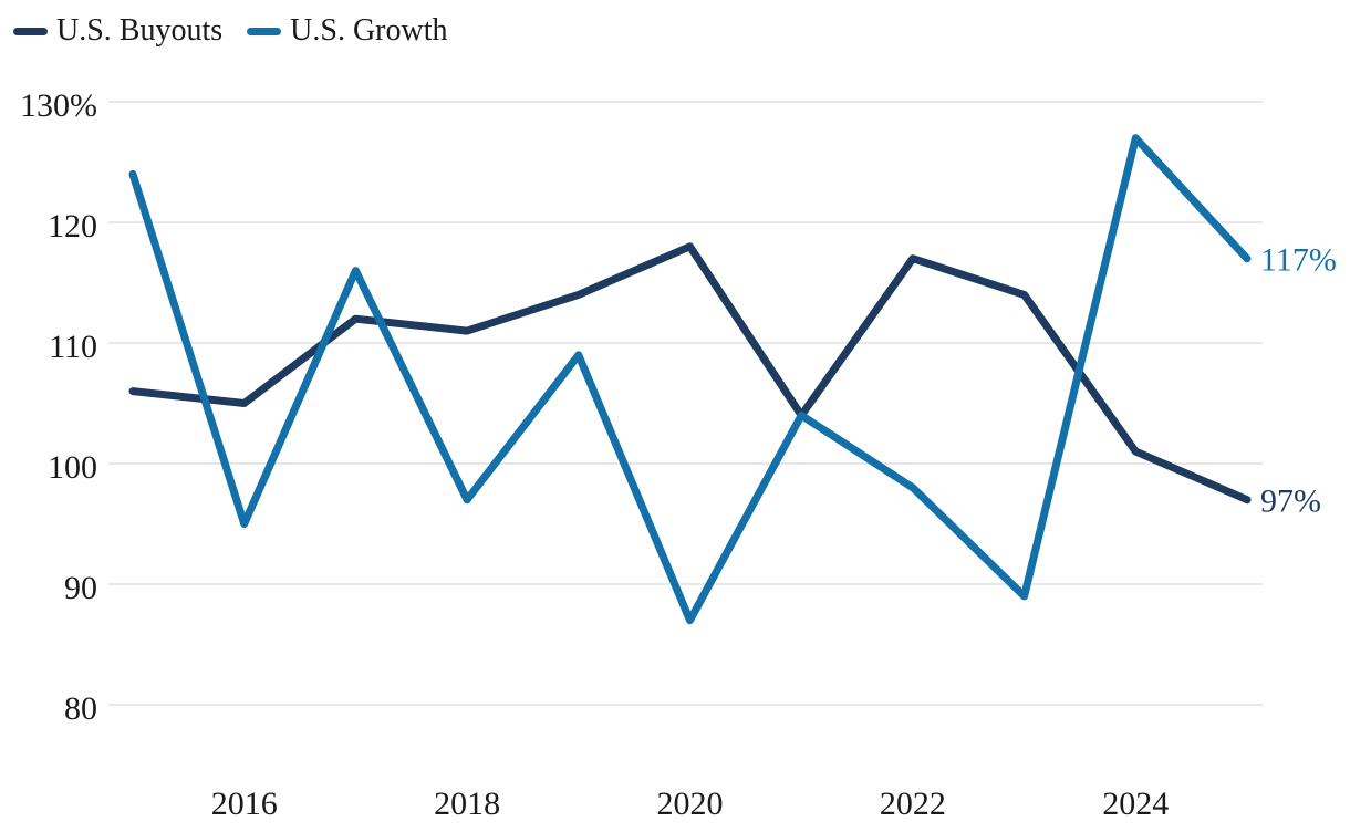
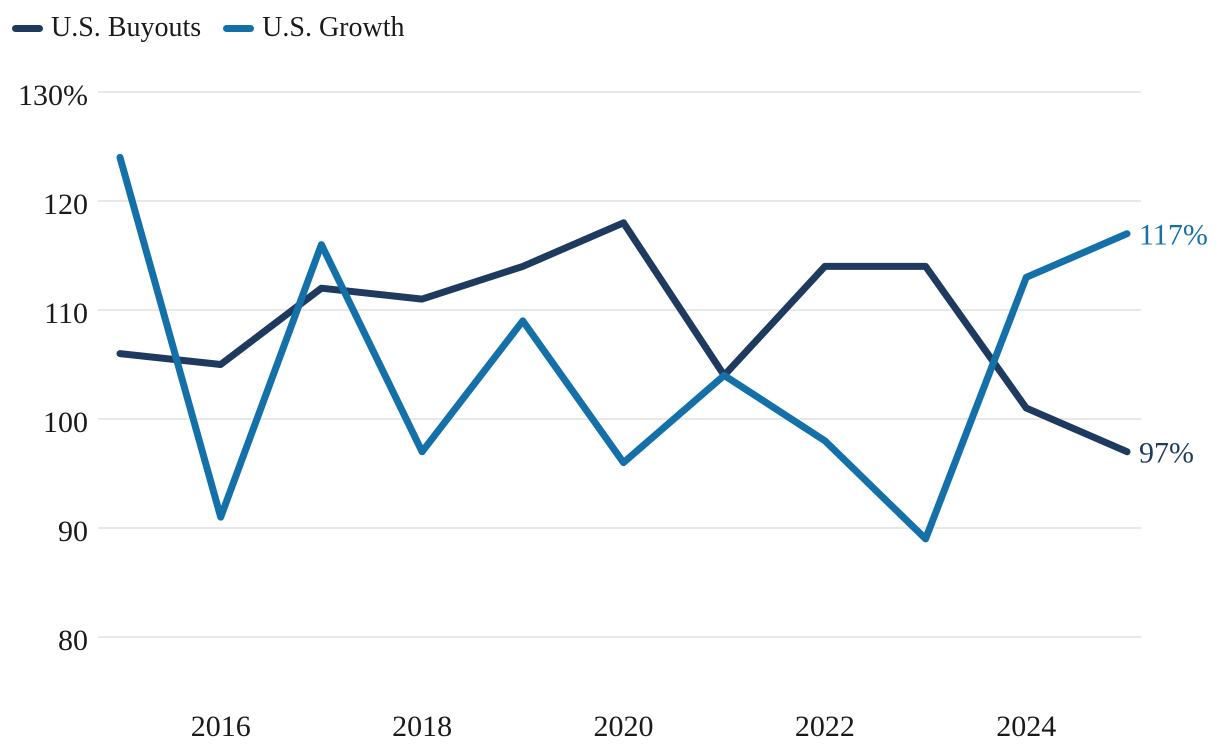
U.S. Growth/2016: 95% -> 91%
U.S. Growth/2020: 87% -> 96%
U.S. Buyouts/2022: 117% -> 114%
U.S. Growth/2024: 127% -> 113%
